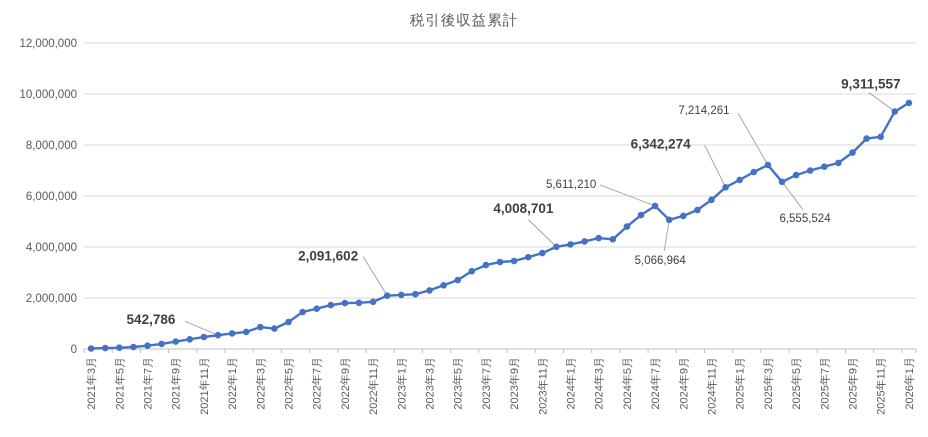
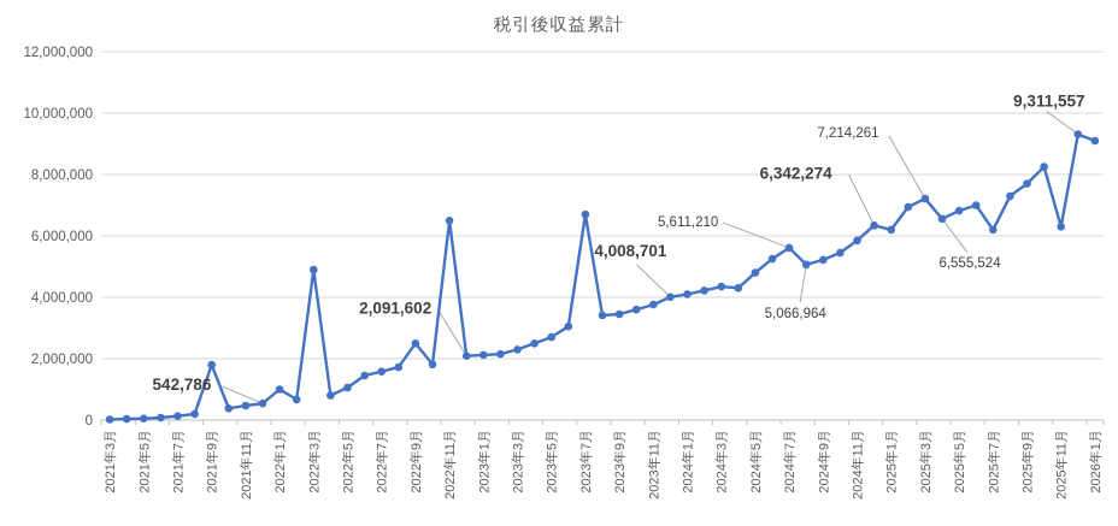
2021年9月: 300000 -> 1800000
2022年1月: 600000 -> 1000000
2022年3月: 900000 -> 4900000
2022年9月: 1800000 -> 2500000
2022年11月: 1800000 -> 6500000
2023年7月: 3300000 -> 6700000
2025年1月: 6600000 -> 6200000
2025年7月: 7200000 -> 6200000
2025年11月: 8300000 -> 6300000
2026年1月: 9600000 -> 9100000
